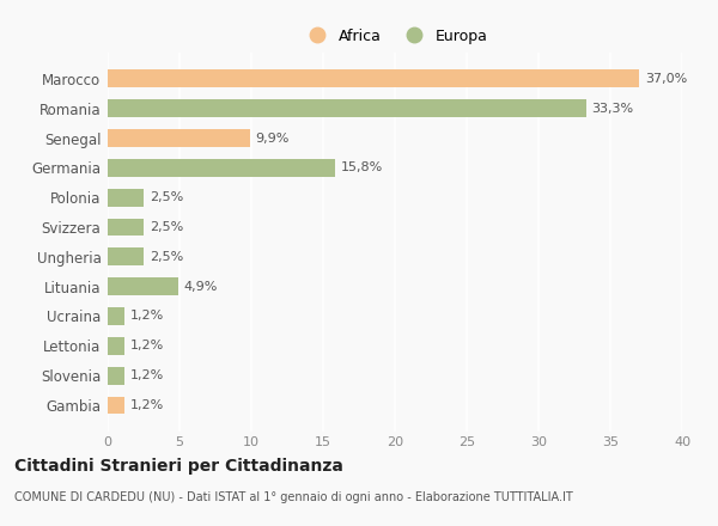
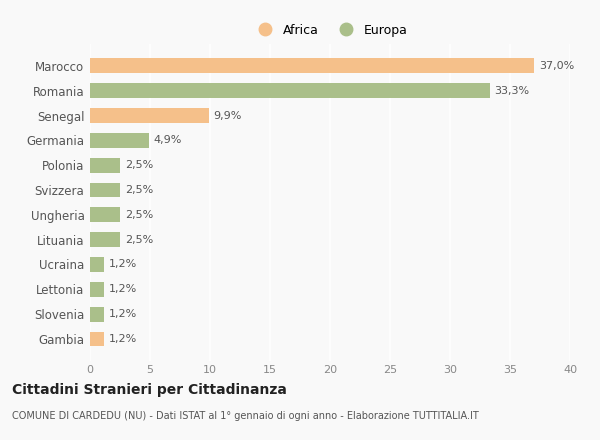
Germania: 15,8% -> 4,9%
Lituania: 4,9% -> 2,5%
